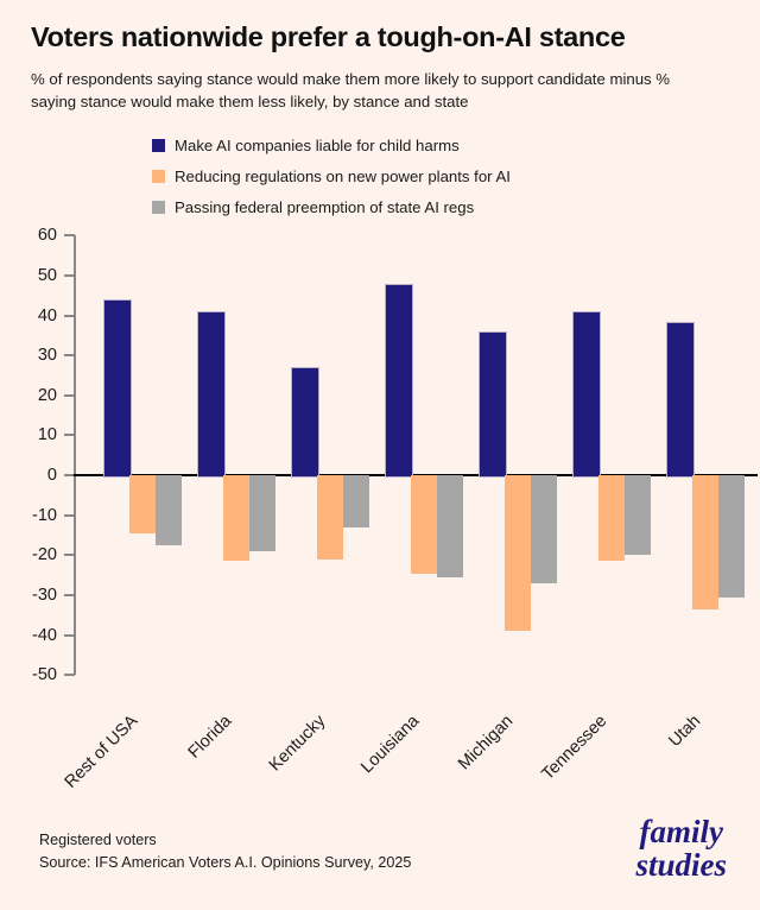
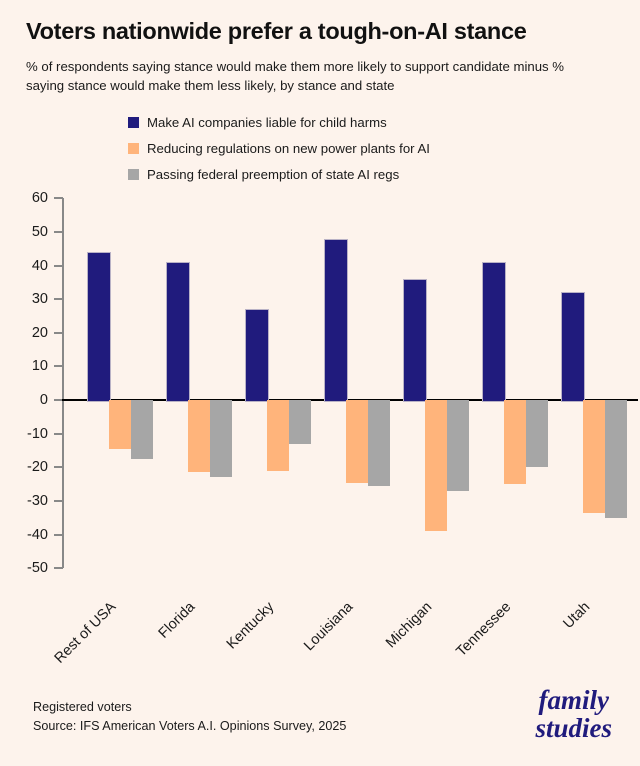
Passing federal preemption of state AI regs/Florida: -19 -> -23
Reducing regulations on new power plants for AI/Tennessee: -22 -> -25
Make AI companies liable for child harms/Utah: 38 -> 32
Passing federal preemption of state AI regs/Utah: -30 -> -35
